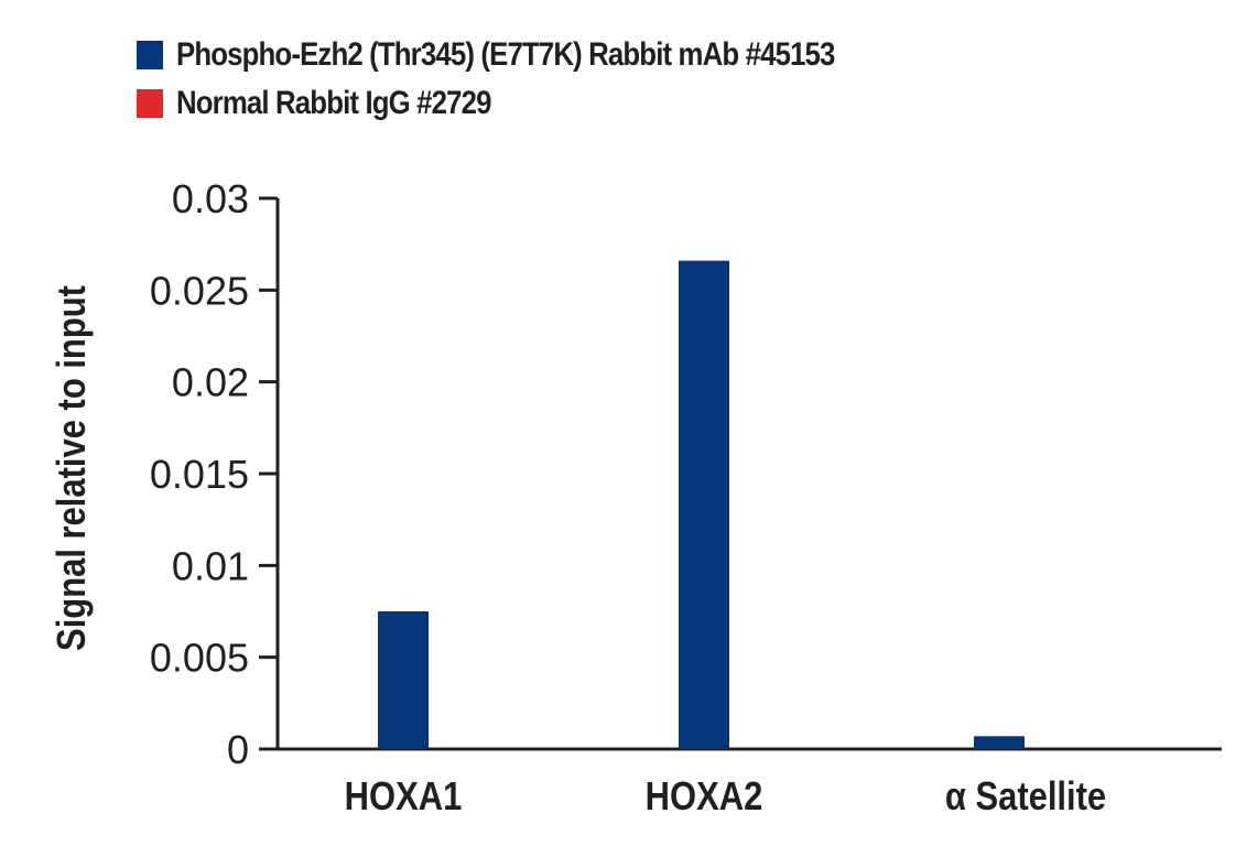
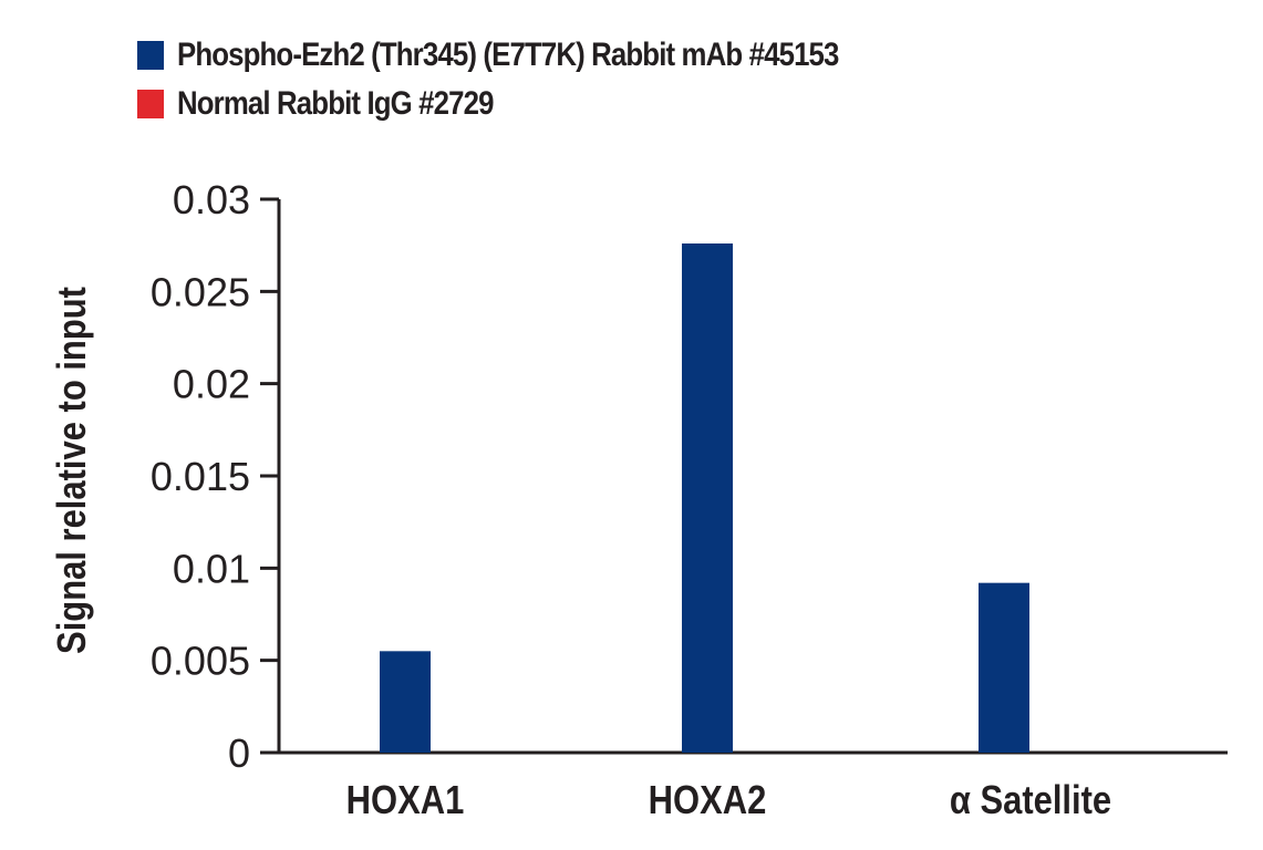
Phospho-Ezh2 (Thr345) (E7T7K) Rabbit mAb #45153/HOXA1: 0.0075 -> 0.0055
Phospho-Ezh2 (Thr345) (E7T7K) Rabbit mAb #45153/HOXA2: 0.0266 -> 0.0276
Phospho-Ezh2 (Thr345) (E7T7K) Rabbit mAb #45153/α Satellite: 0.0007 -> 0.0092
